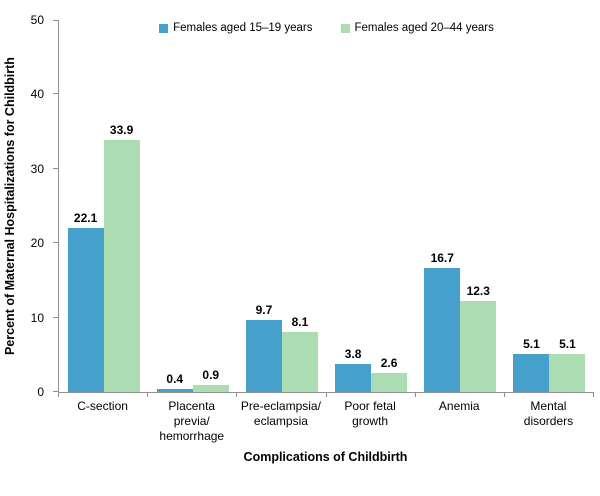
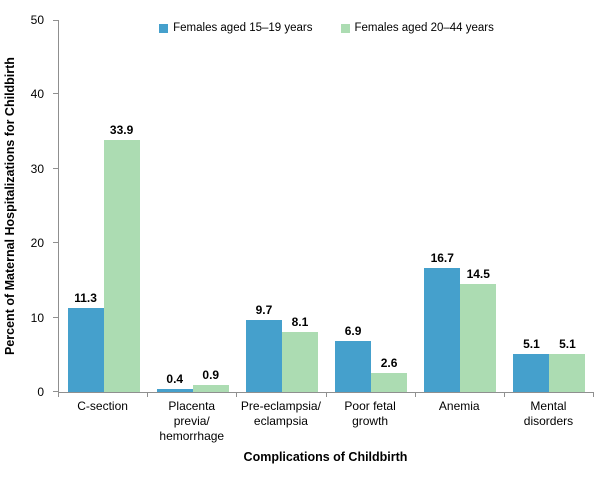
Females aged 15–19 years/C-section: 22.1 -> 11.3
Females aged 15–19 years/Poor fetal growth: 3.8 -> 6.9
Females aged 20–44 years/Anemia: 12.3 -> 14.5
